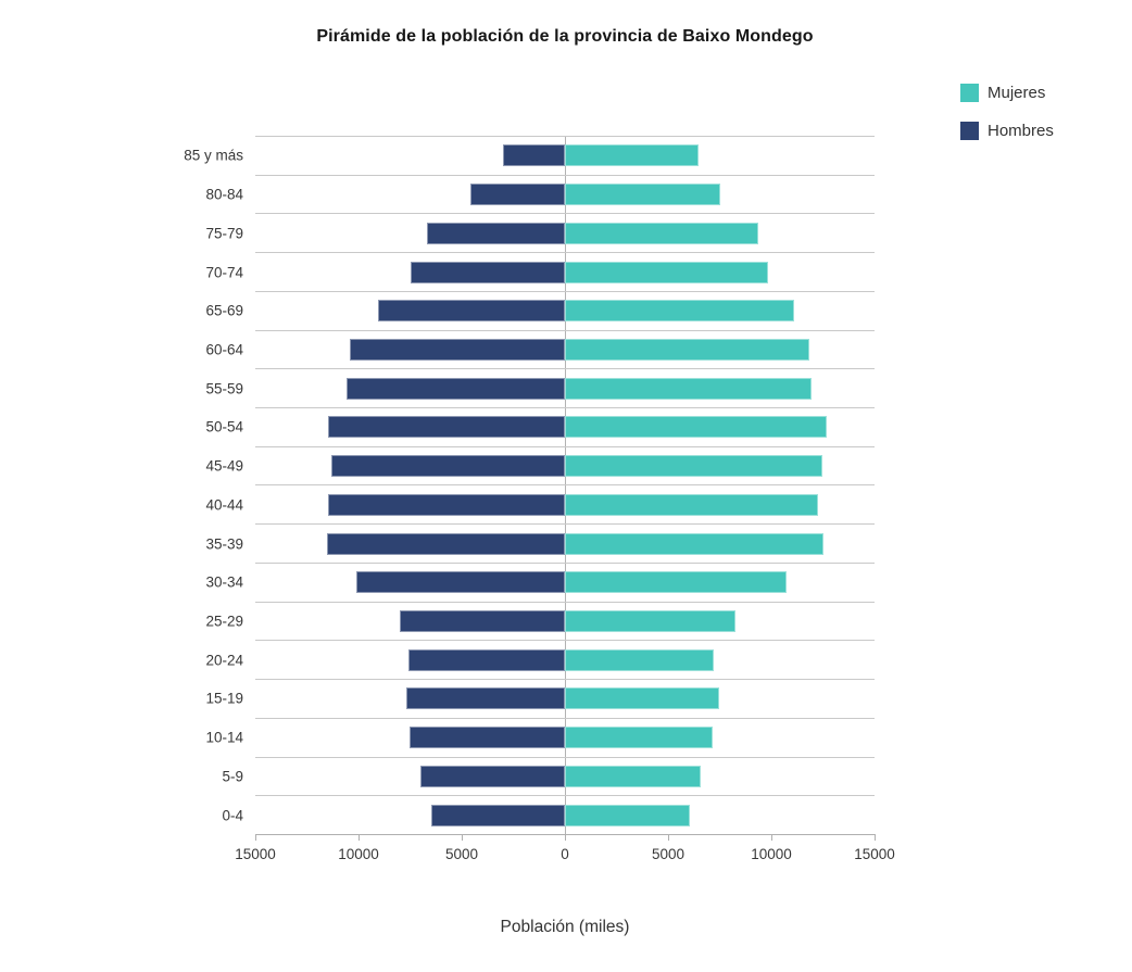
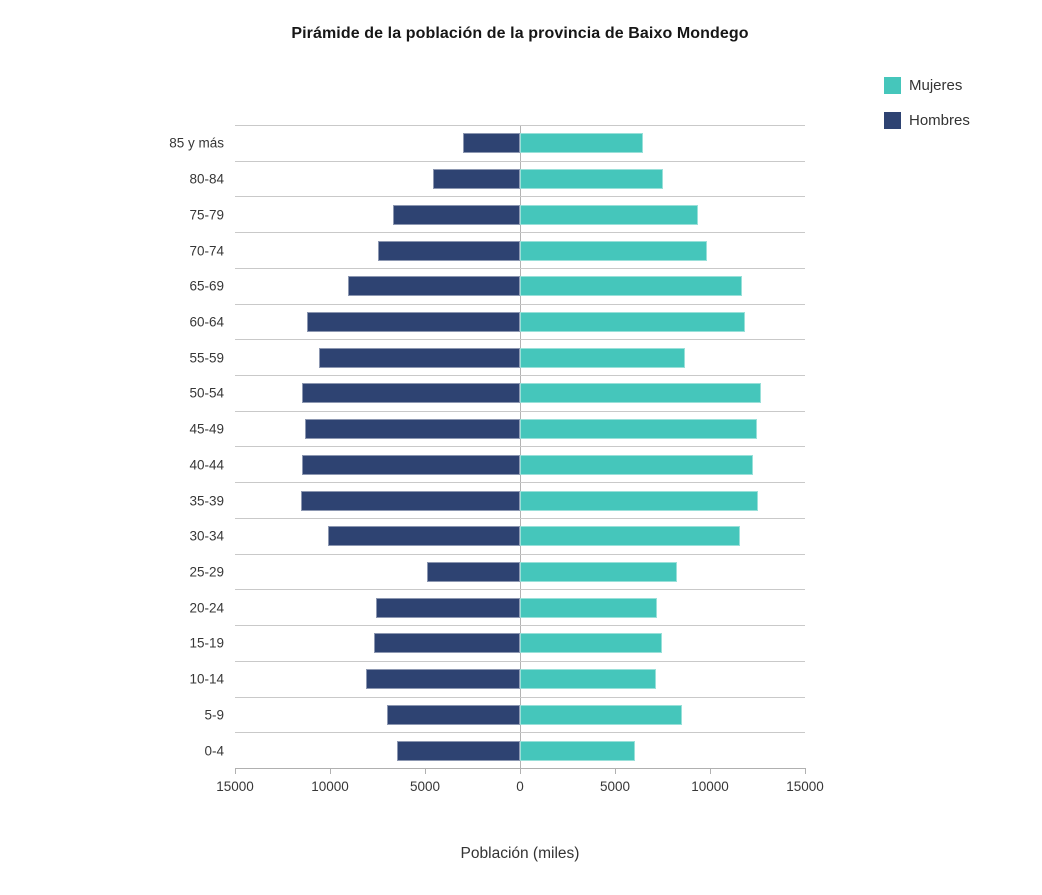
Mujeres/65-69: 11100 -> 11700
Hombres/60-64: 10400 -> 11200
Mujeres/55-59: 12000 -> 8700
Mujeres/30-34: 10800 -> 11600
Hombres/25-29: 8000 -> 4900
Hombres/10-14: 7600 -> 8100
Mujeres/5-9: 6600 -> 8500
